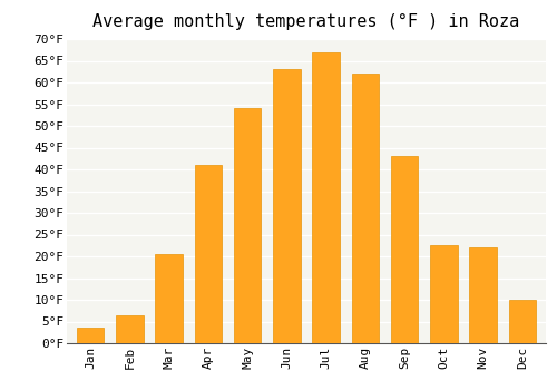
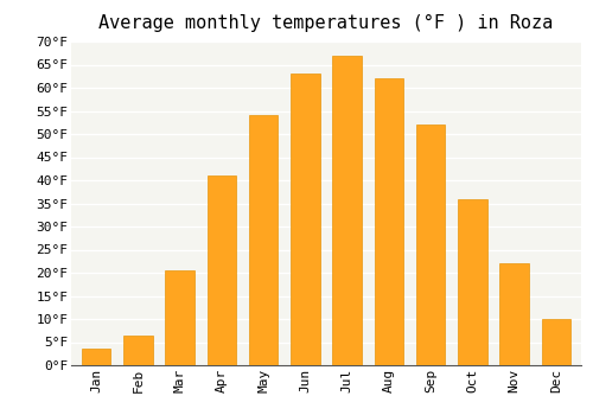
Sep: 43.0°F -> 52.0°F
Oct: 22.5°F -> 36.0°F
